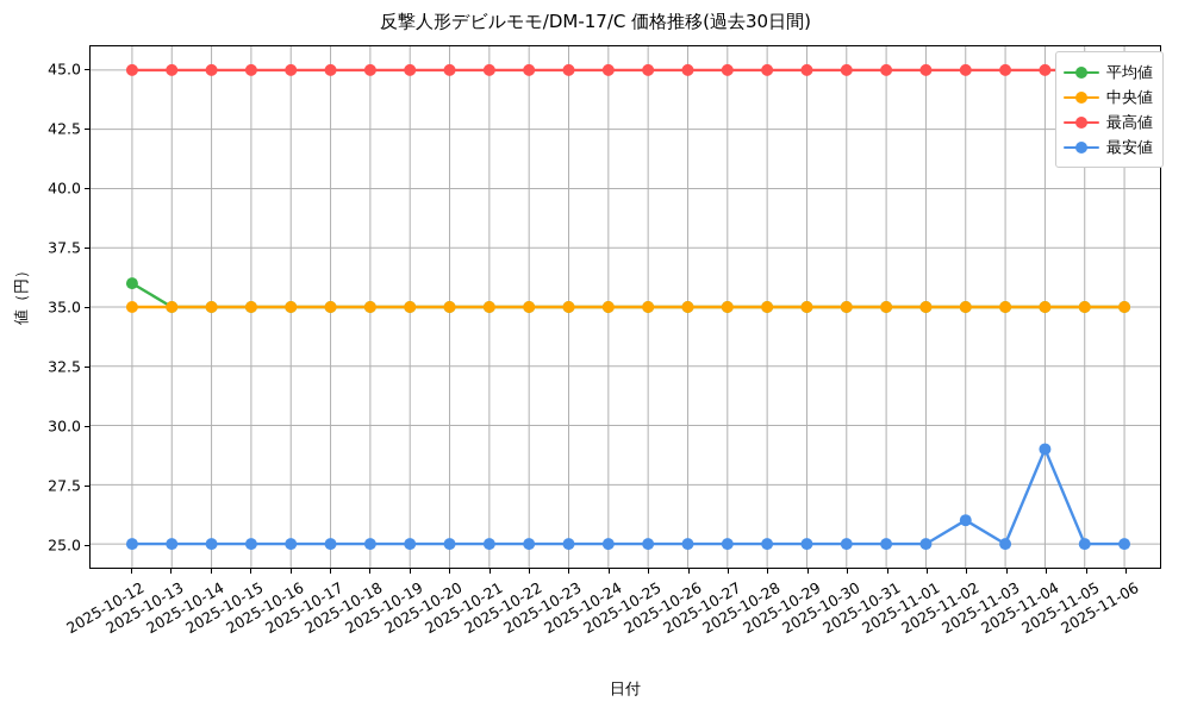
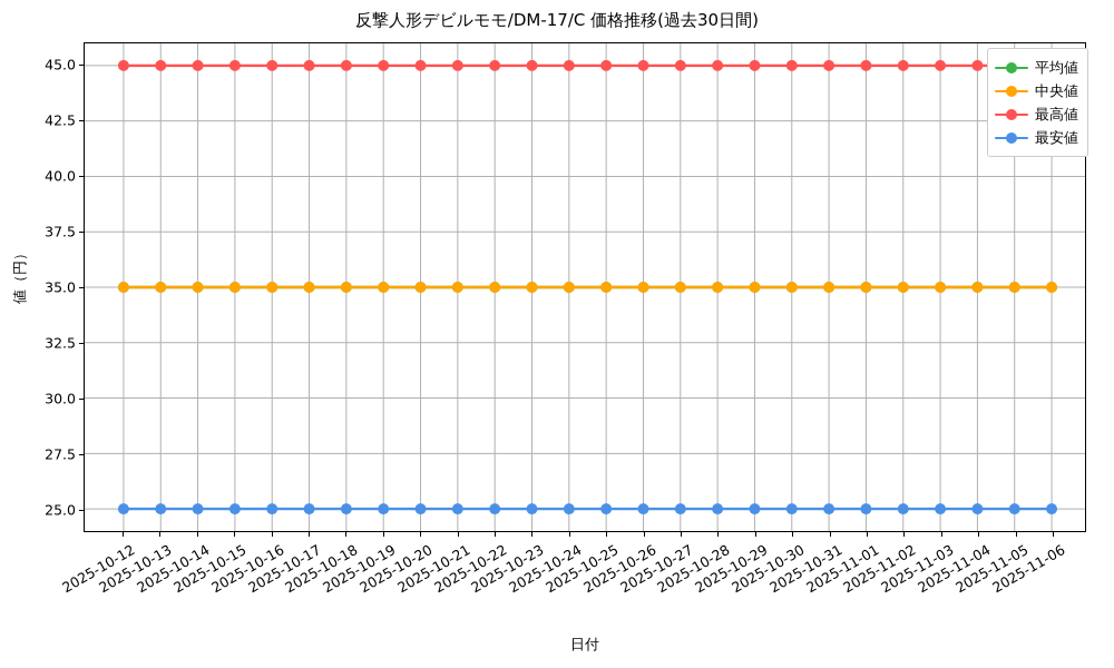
平均値/2025-10-12: 36 -> 35
最安値/2025-11-02: 26 -> 25
最安値/2025-11-04: 29 -> 25
